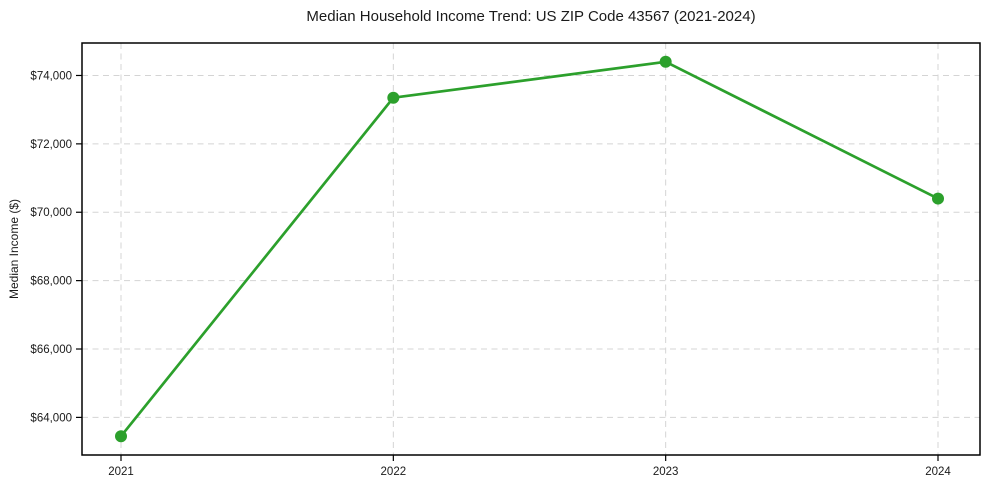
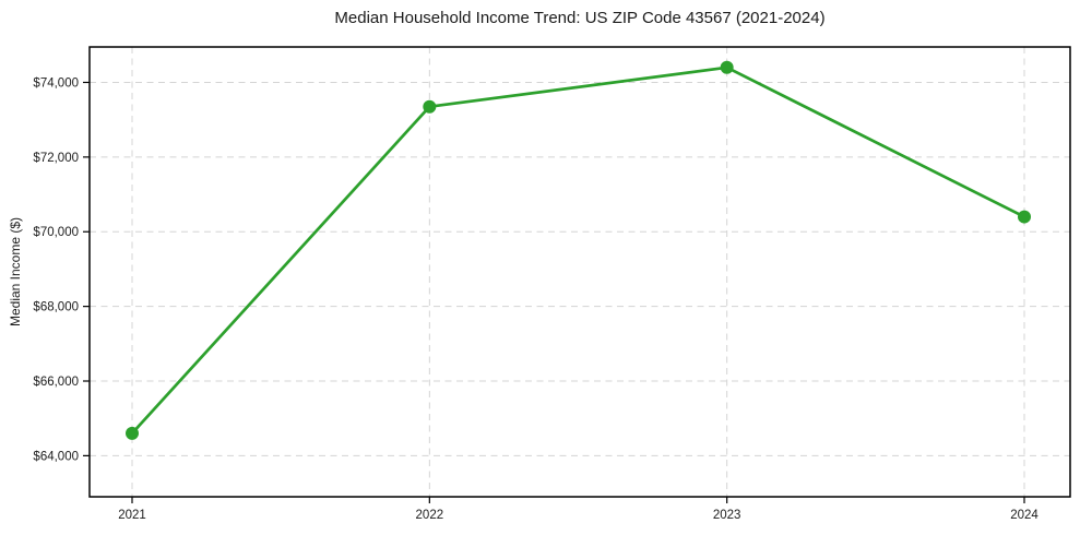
2021: $63400 -> $64600
